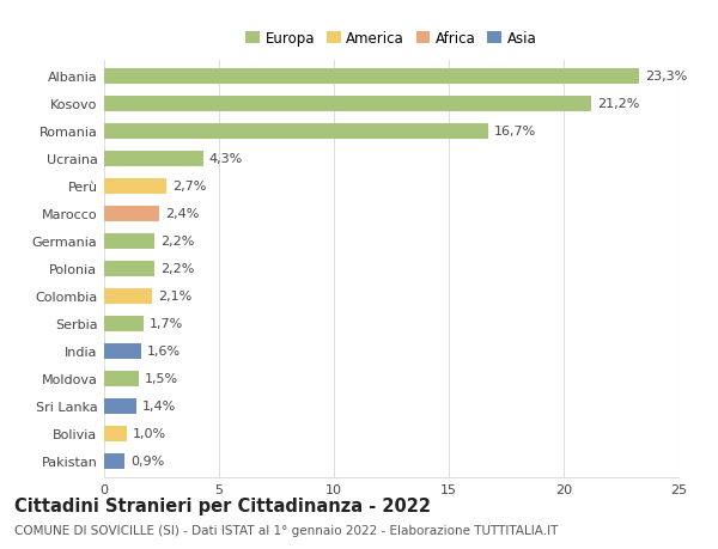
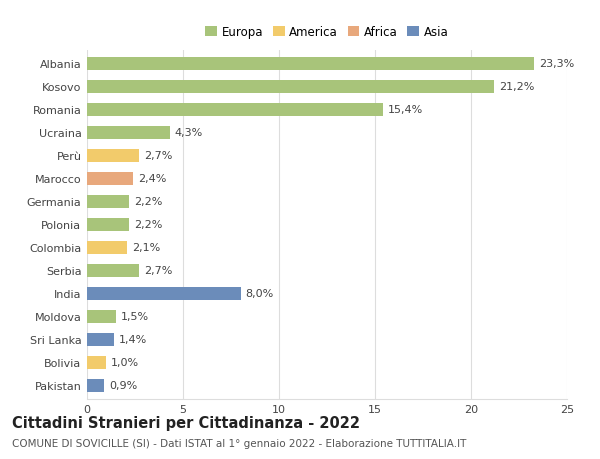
Romania: 16,7% -> 15,4%
Serbia: 1,7% -> 2,7%
India: 1,6% -> 8,0%
